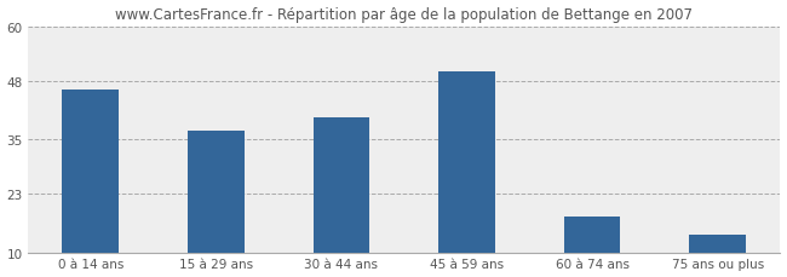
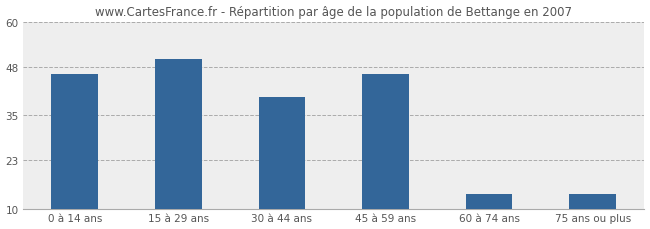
15 à 29 ans: 37 -> 50
45 à 59 ans: 50 -> 46
60 à 74 ans: 18 -> 14
